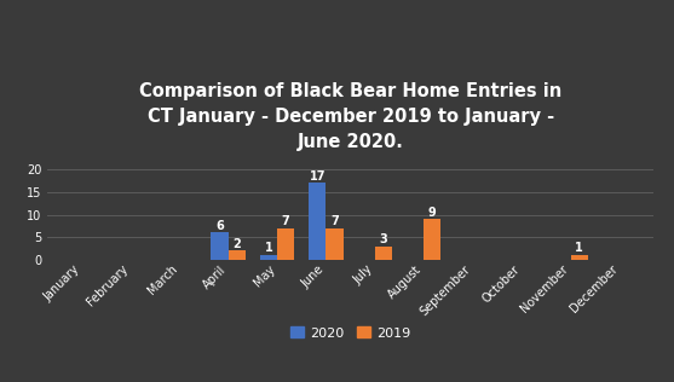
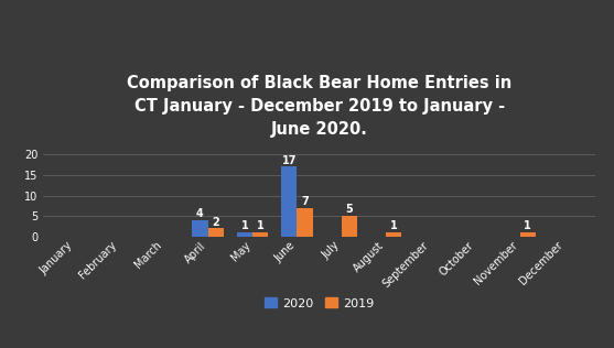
2020/April: 6 -> 4
2019/May: 7 -> 1
2019/July: 3 -> 5
2019/August: 9 -> 1
